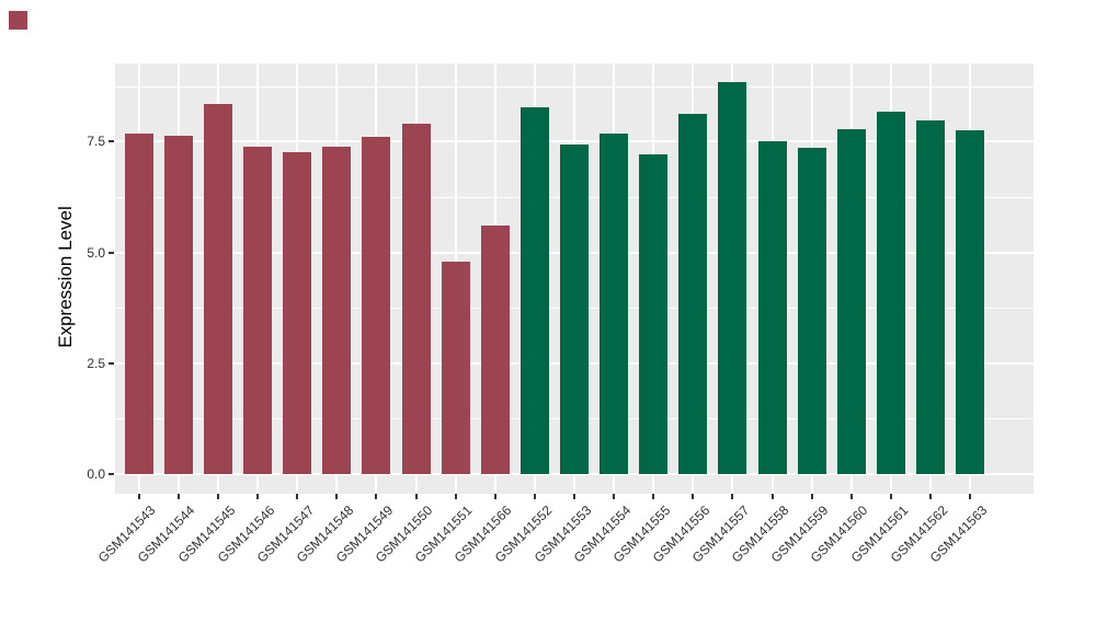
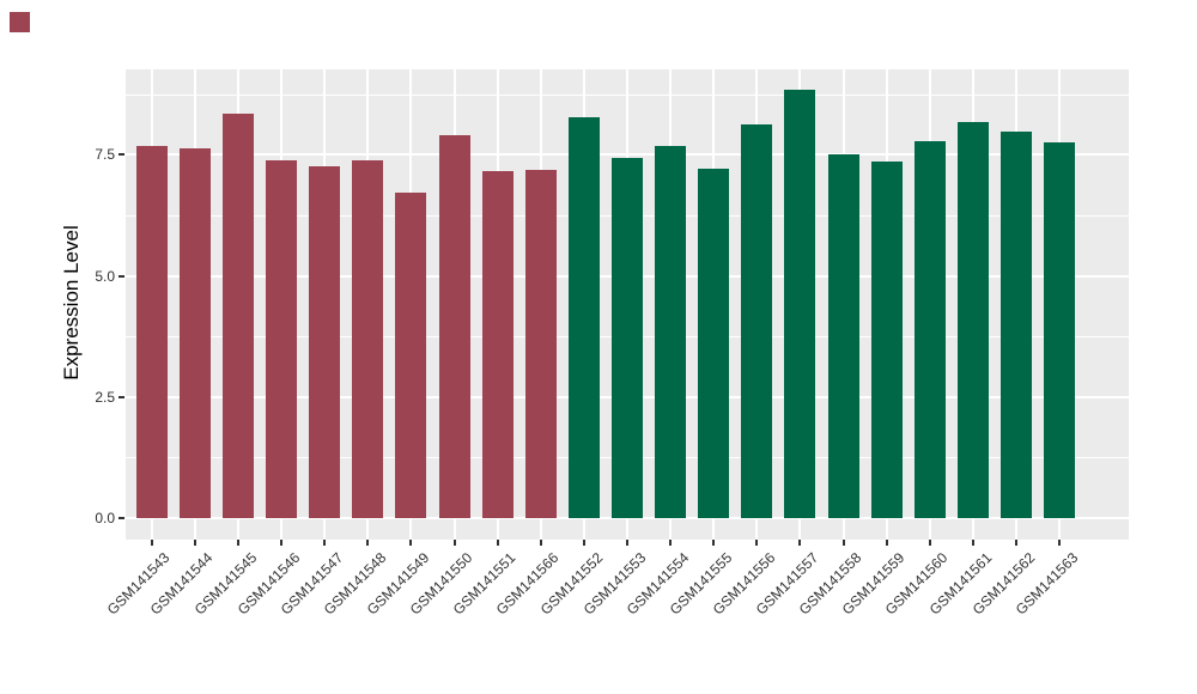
GSM141549: 7.6 -> 6.7
GSM141551: 4.8 -> 7.2
GSM141566: 5.6 -> 7.2
